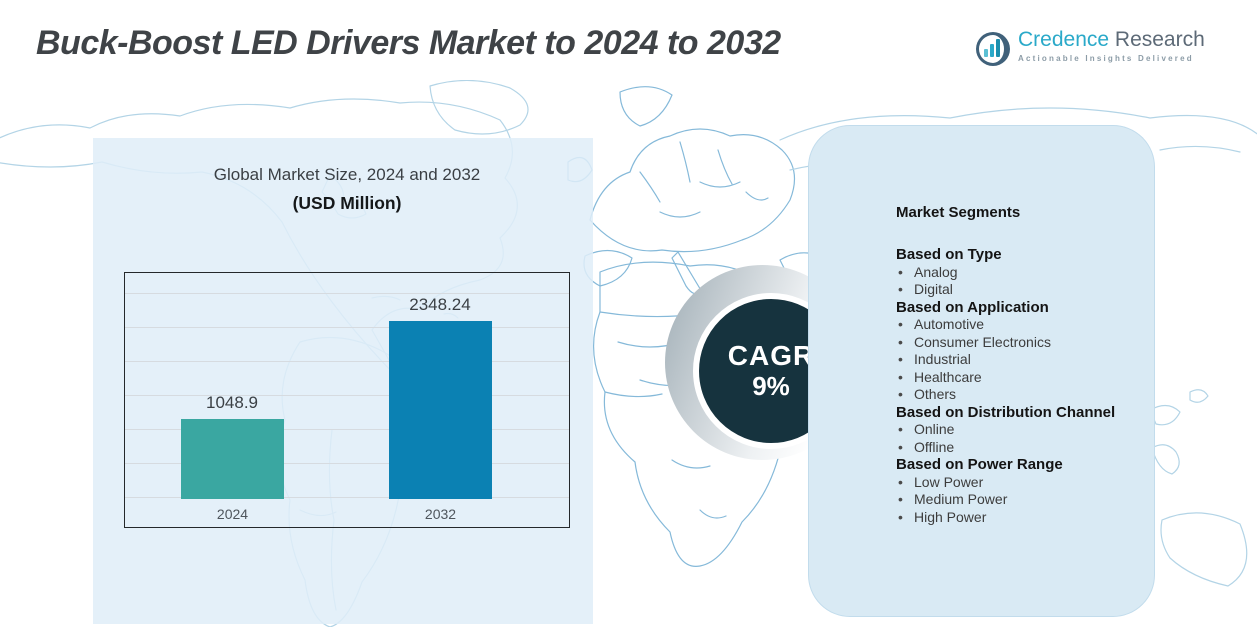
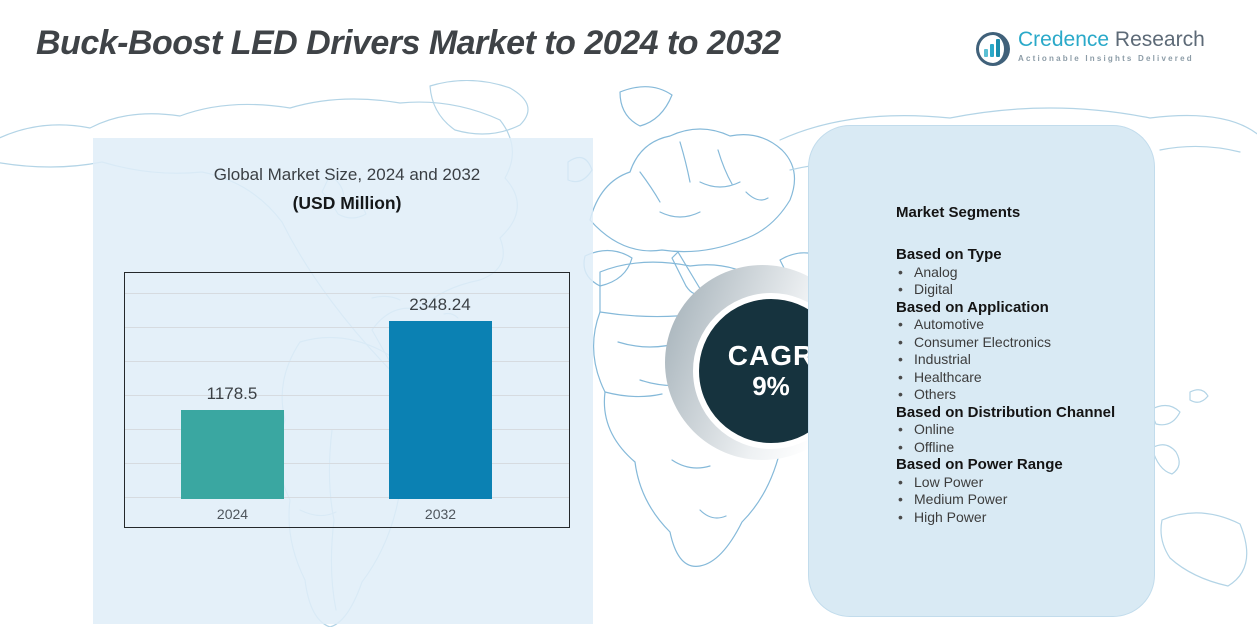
2024: 1048.9 -> 1178.5
